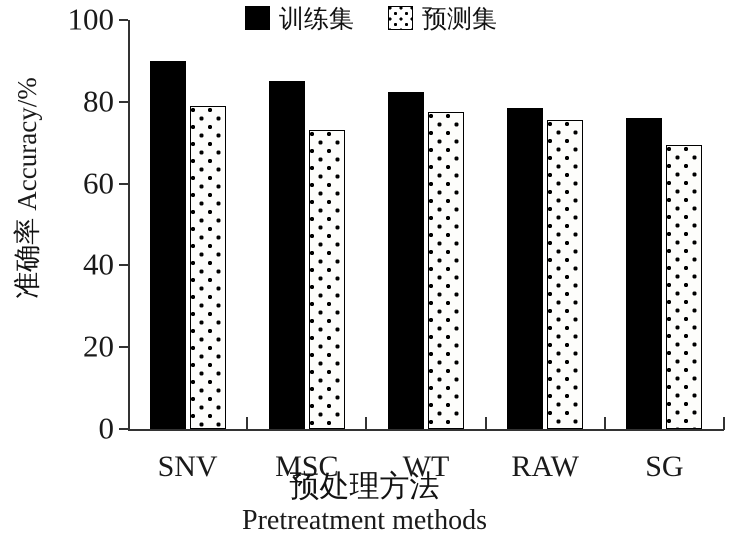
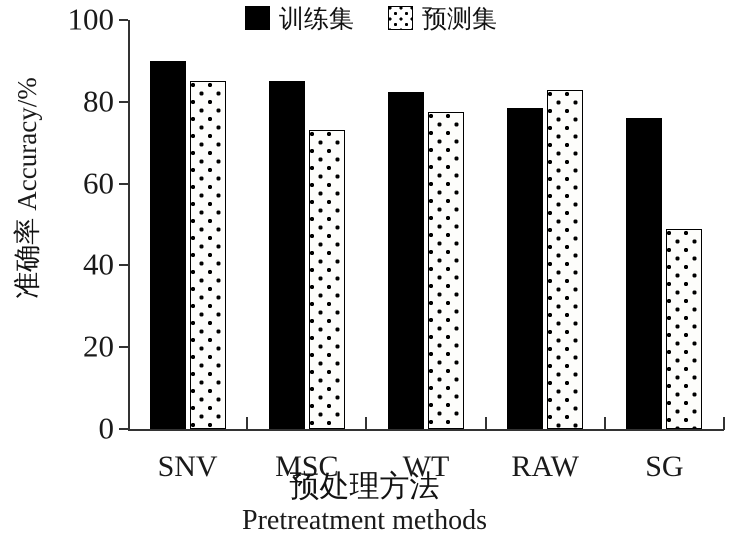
预测集/SNV: 79 -> 85
预测集/RAW: 76 -> 83
预测集/SG: 70 -> 49
